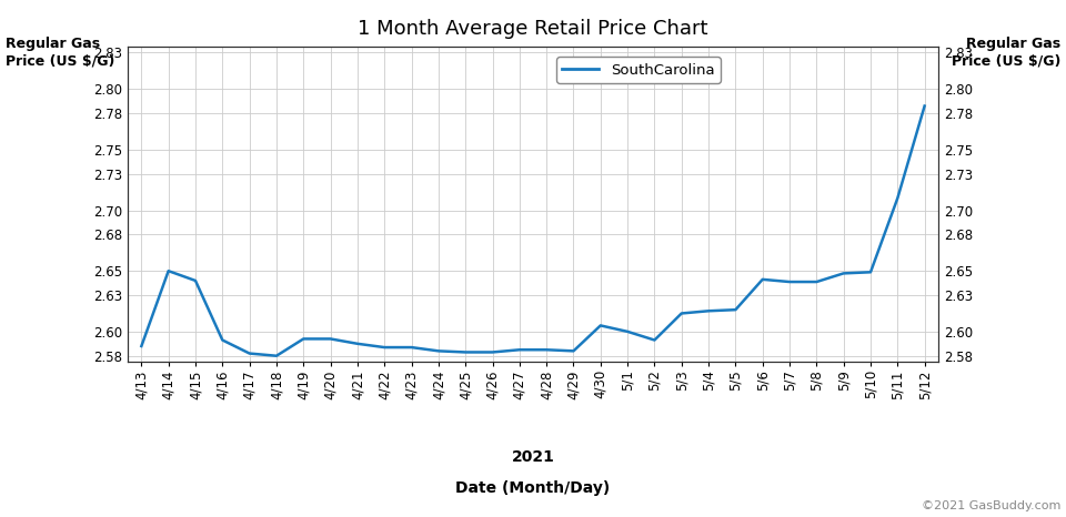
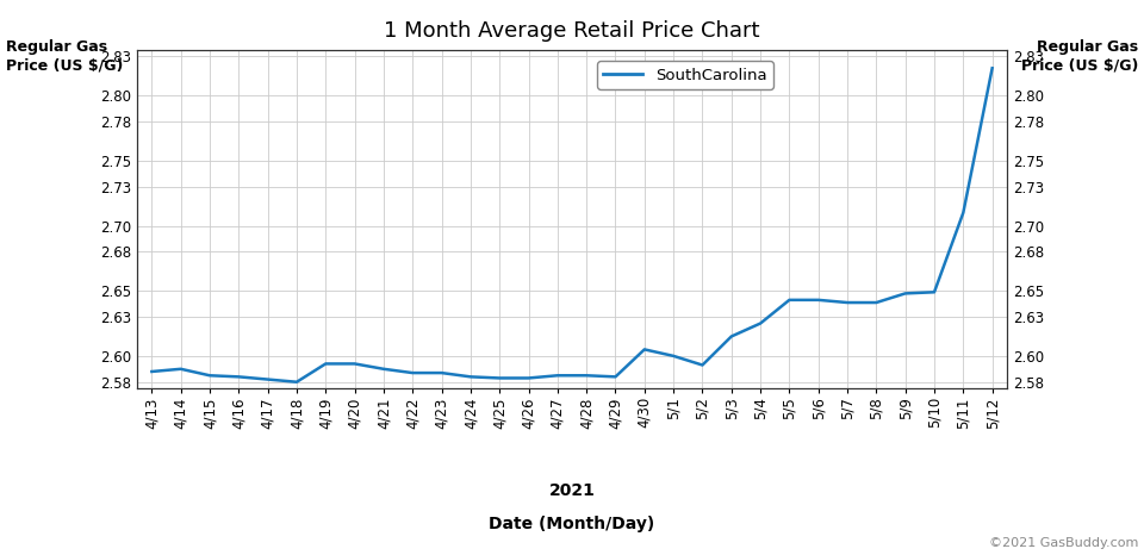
4/14: 2.650 -> 2.590
4/15: 2.642 -> 2.585
4/16: 2.593 -> 2.584
5/4: 2.617 -> 2.625
5/5: 2.618 -> 2.643
5/12: 2.786 -> 2.821
